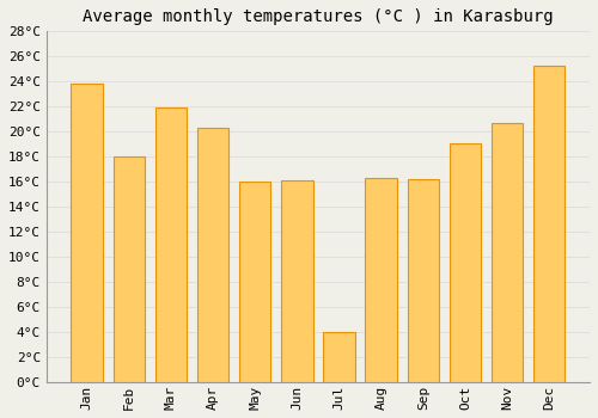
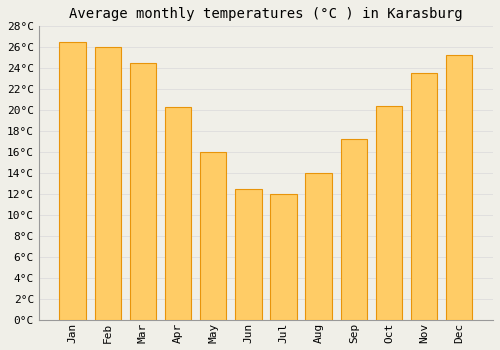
Jan: 23.8°C -> 26.5°C
Feb: 18.0°C -> 26.0°C
Mar: 21.9°C -> 24.5°C
Jun: 16.1°C -> 12.5°C
Jul: 4.0°C -> 12.0°C
Aug: 16.3°C -> 14.0°C
Sep: 16.2°C -> 17.3°C
Oct: 19.1°C -> 20.4°C
Nov: 20.7°C -> 23.5°C
